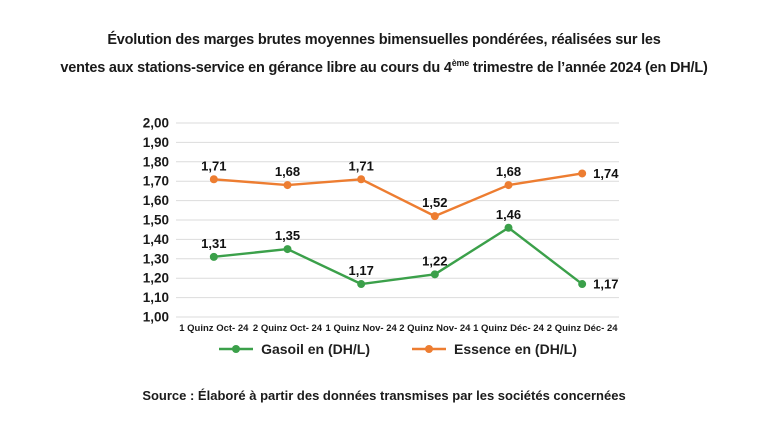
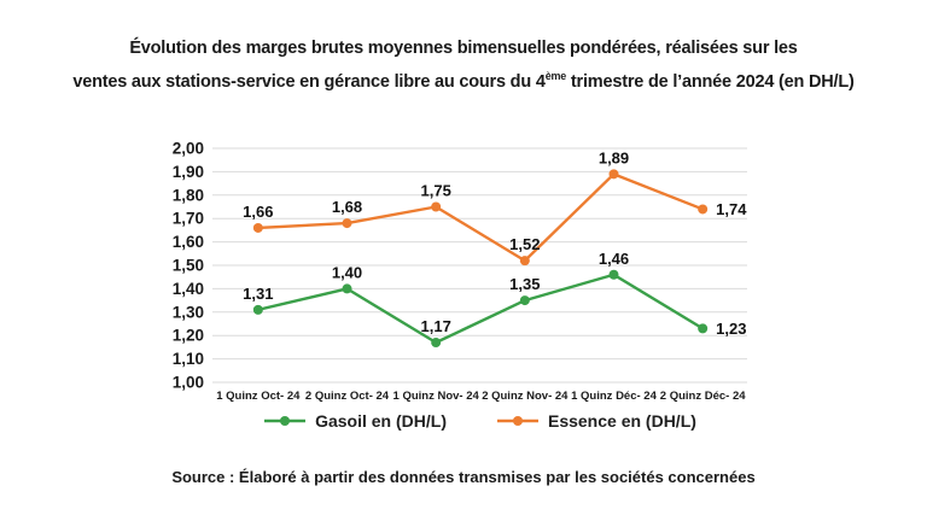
Essence en (DH/L)/1 Quinz Oct- 24: 1,71 -> 1,66
Gasoil en (DH/L)/2 Quinz Oct- 24: 1,35 -> 1,40
Essence en (DH/L)/1 Quinz Nov- 24: 1,71 -> 1,75
Gasoil en (DH/L)/2 Quinz Nov- 24: 1,22 -> 1,35
Essence en (DH/L)/1 Quinz Déc- 24: 1,68 -> 1,89
Gasoil en (DH/L)/2 Quinz Déc- 24: 1,17 -> 1,23
